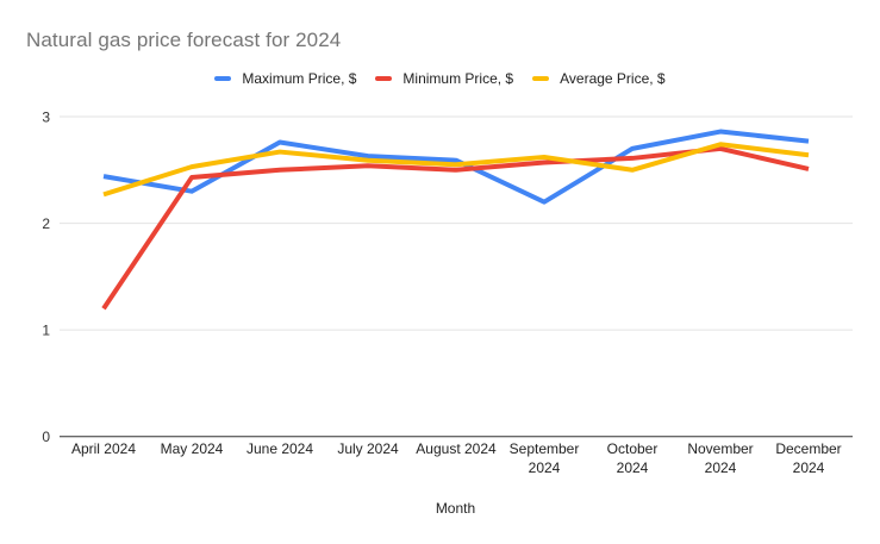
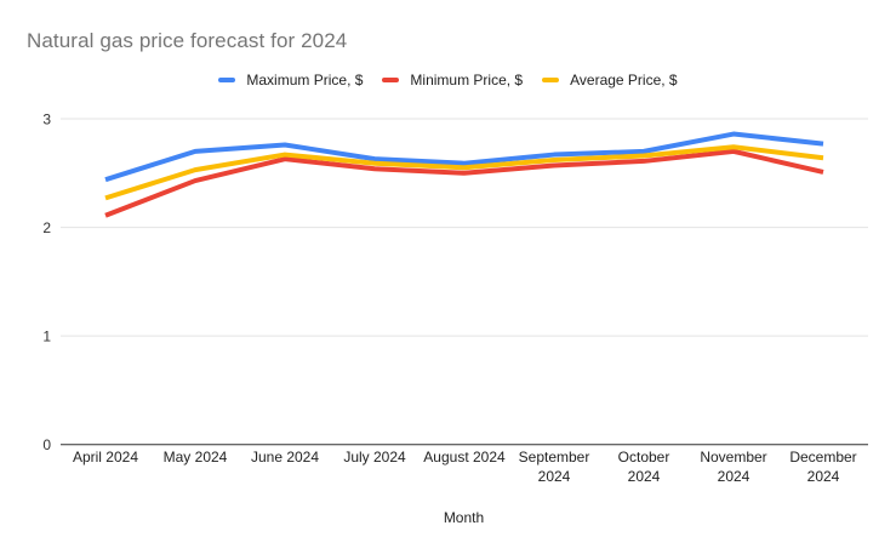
Minimum Price, $/April 2024: 1.2 -> 2.1
Maximum Price, $/May 2024: 2.3 -> 2.7
Minimum Price, $/June 2024: 2.5 -> 2.6
Maximum Price, $/September 2024: 2.2 -> 2.7
Average Price, $/October 2024: 2.5 -> 2.7
